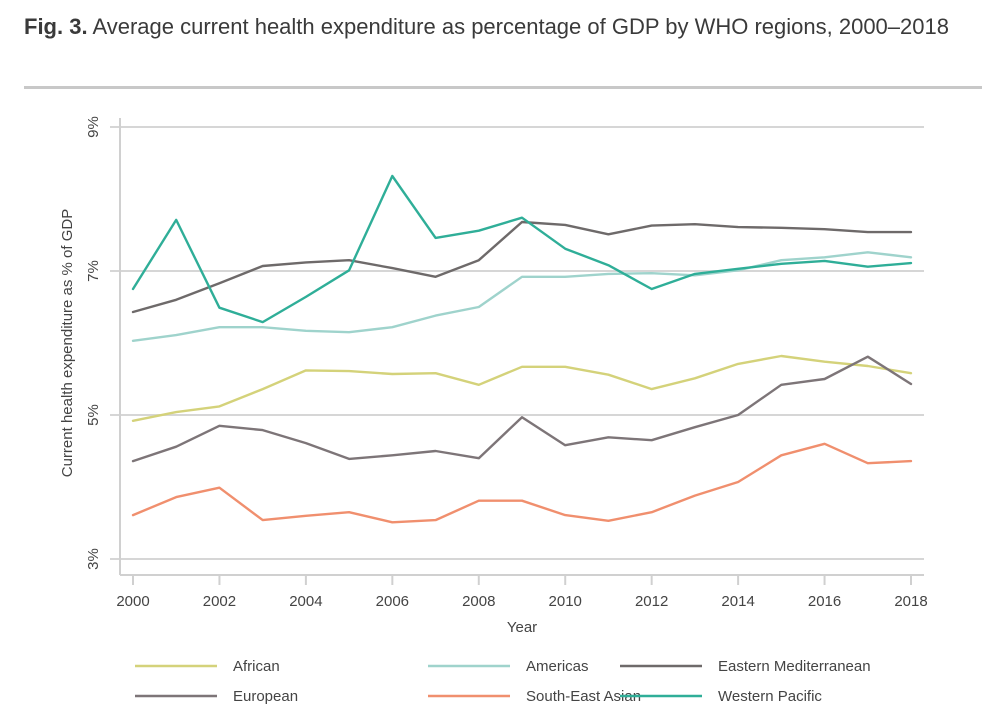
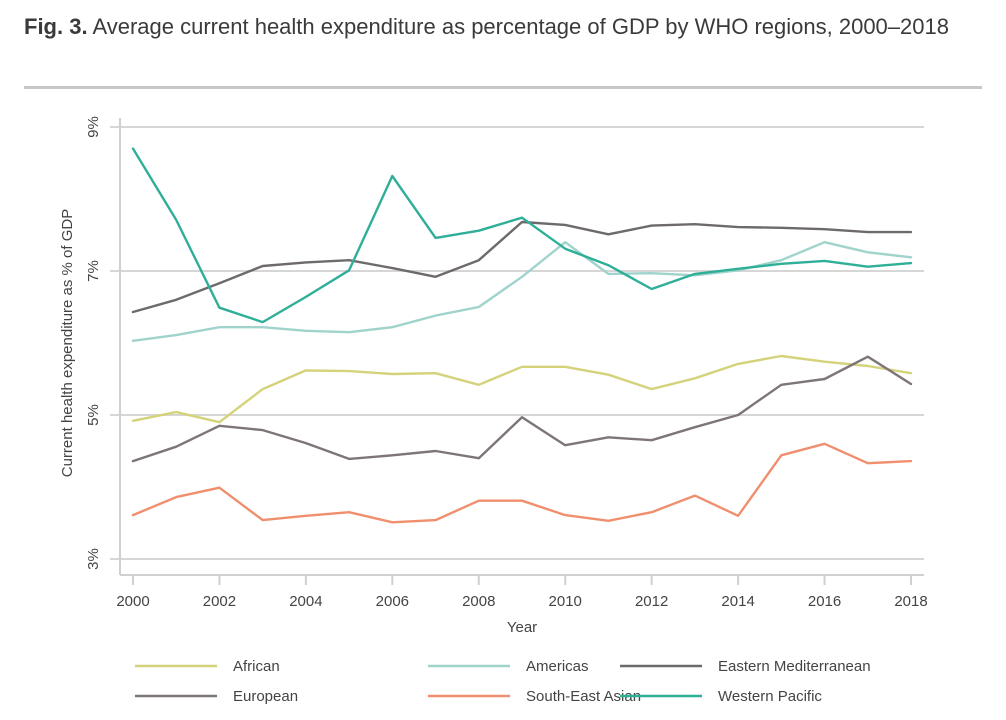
Western Pacific/2000: 6.8% -> 8.7%
African/2002: 5.1% -> 4.9%
Americas/2010: 6.9% -> 7.4%
South-East Asian/2014: 4.1% -> 3.6%
Americas/2016: 7.2% -> 7.4%
